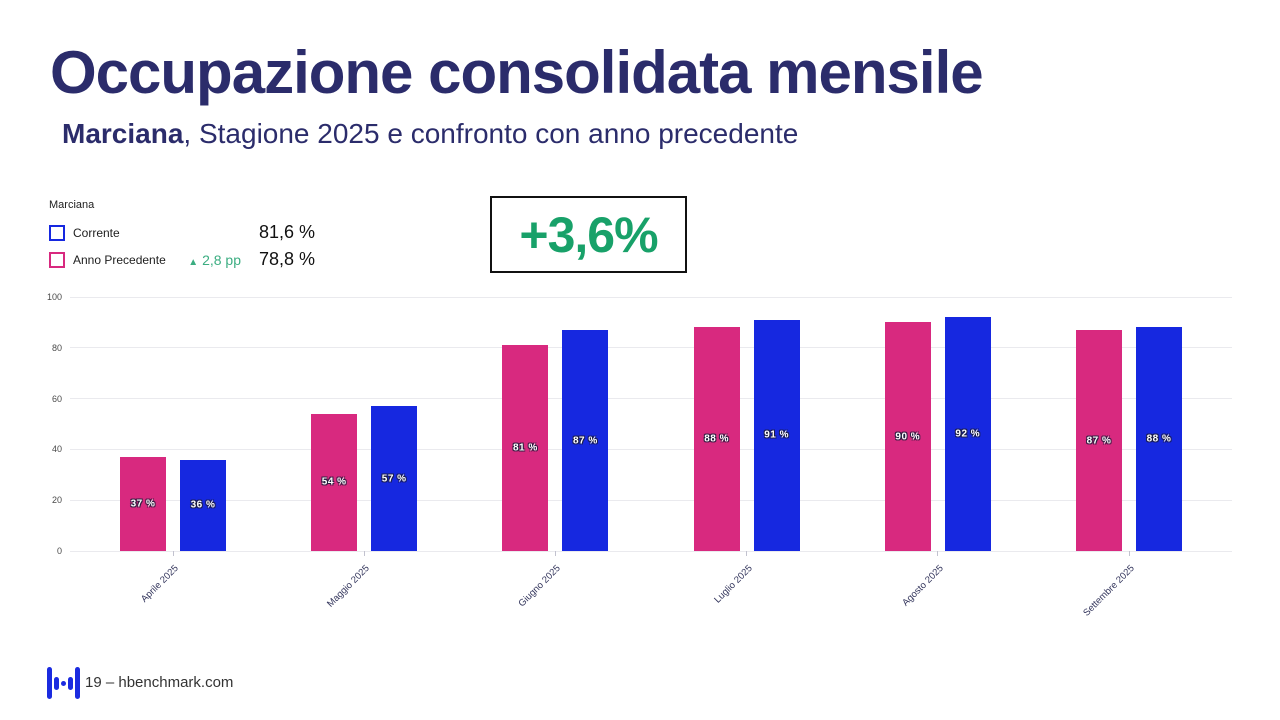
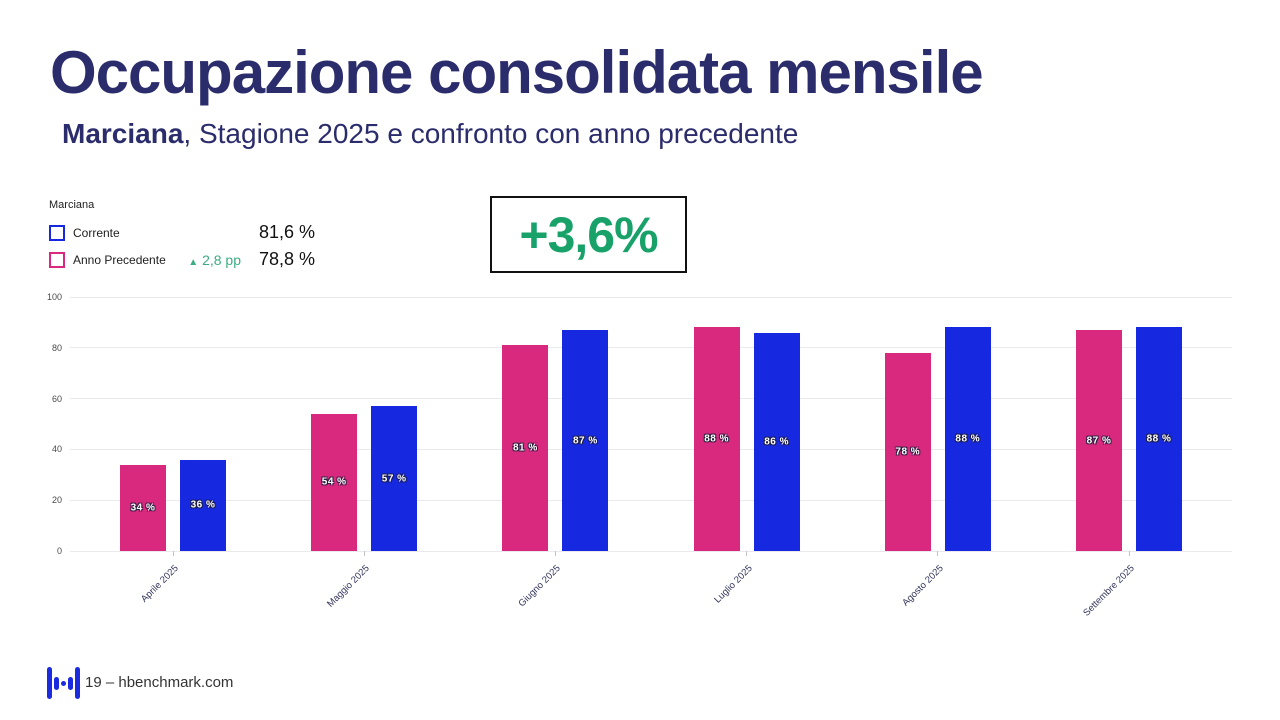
Anno Precedente/Aprile 2025: 37 -> 34
Corrente/Luglio 2025: 91 -> 86
Anno Precedente/Agosto 2025: 90 -> 78
Corrente/Agosto 2025: 92 -> 88
